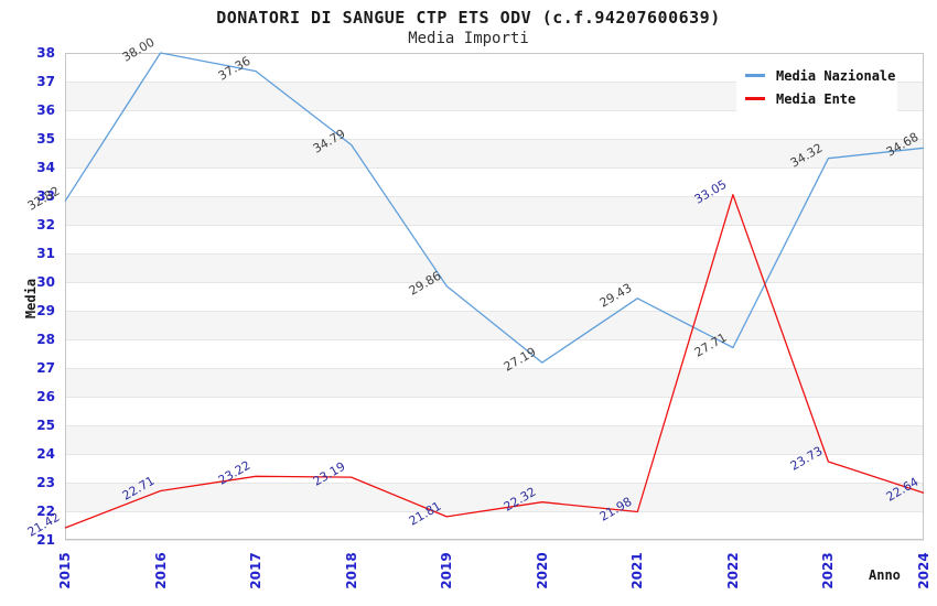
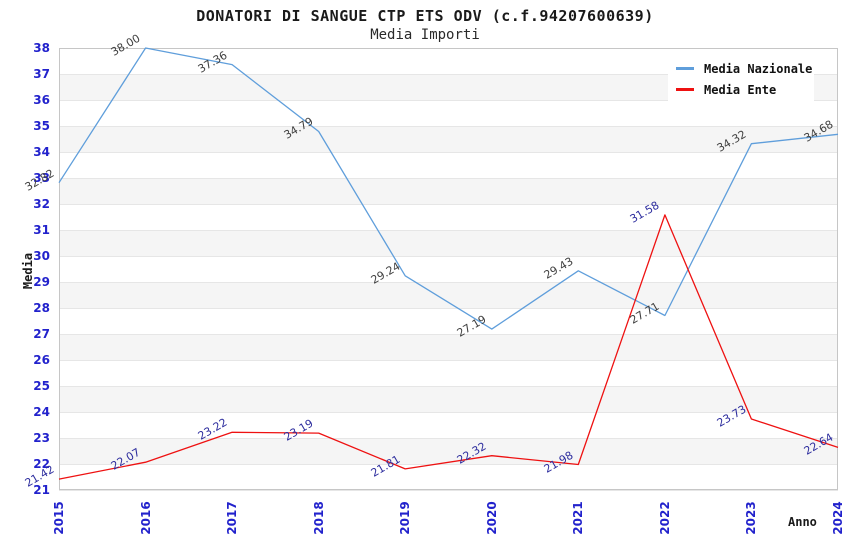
Media Ente/2016: 22.71 -> 22.07
Media Nazionale/2019: 29.86 -> 29.24
Media Ente/2022: 33.05 -> 31.58
